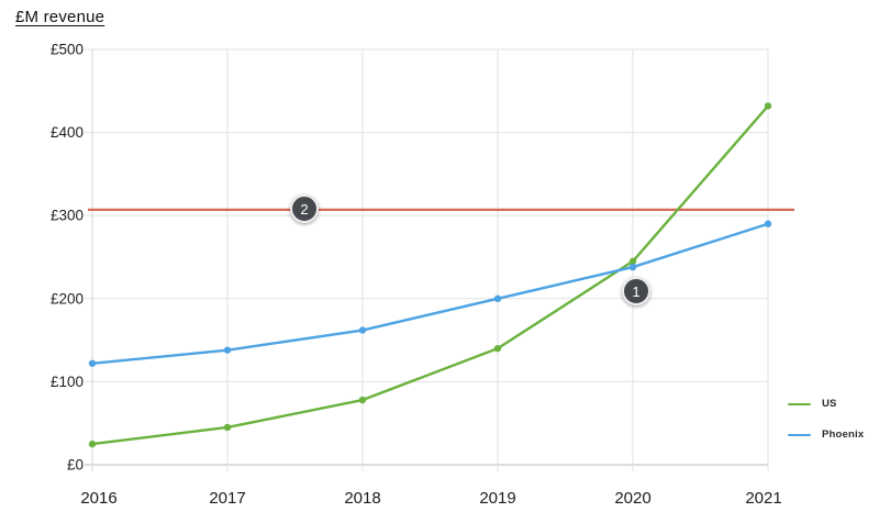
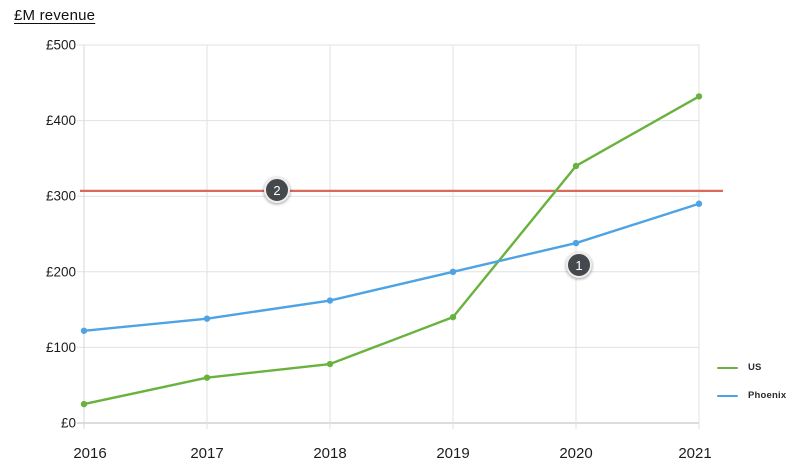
US/2017: £40 -> £60
US/2020: £240 -> £340
